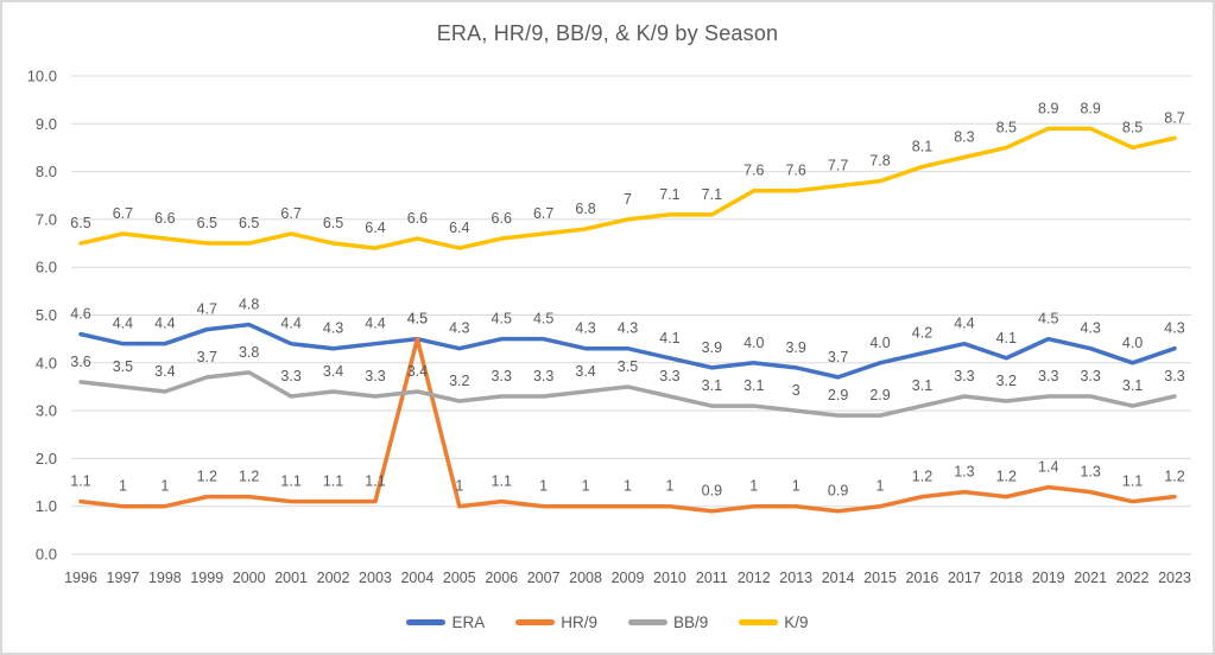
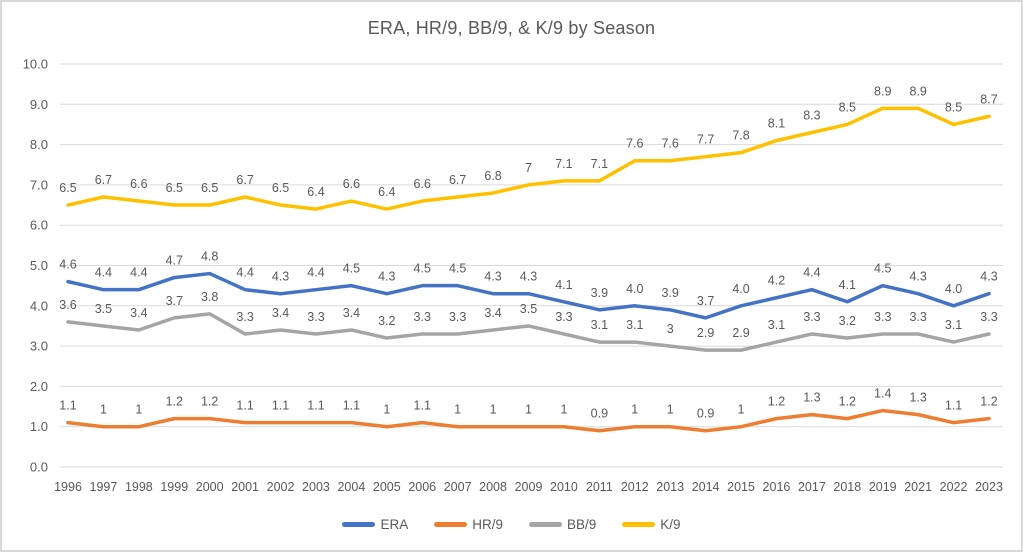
HR/9/2004: 4.5 -> 1.1
